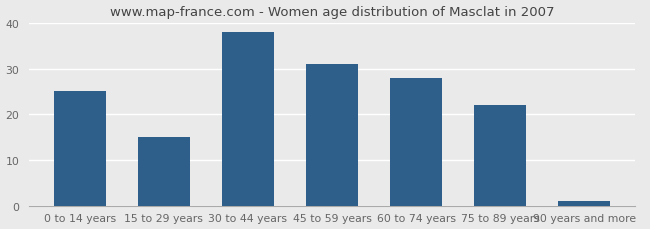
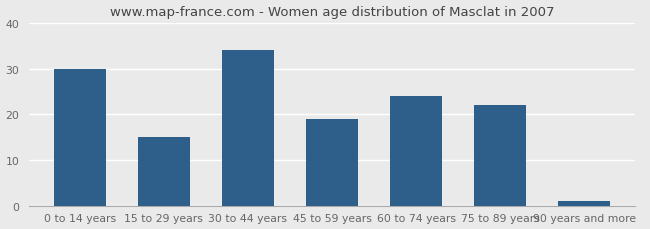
0 to 14 years: 25 -> 30
30 to 44 years: 38 -> 34
45 to 59 years: 31 -> 19
60 to 74 years: 28 -> 24
